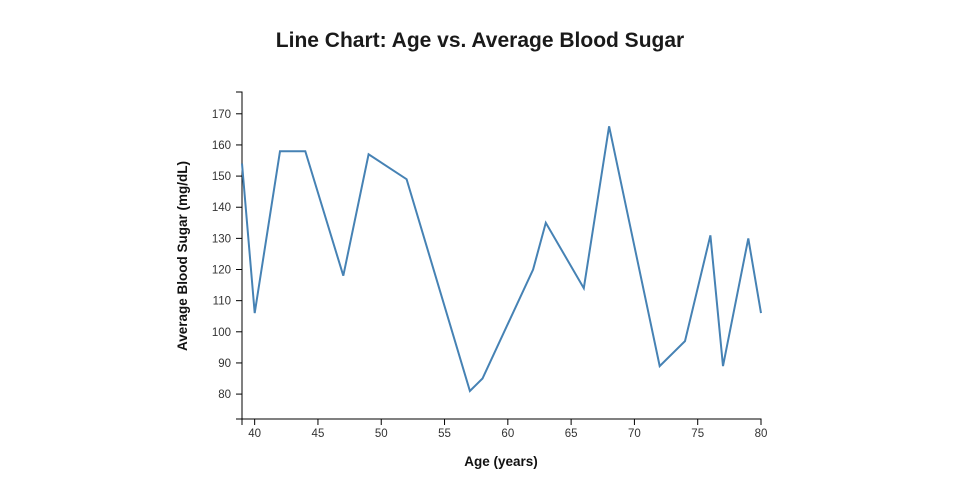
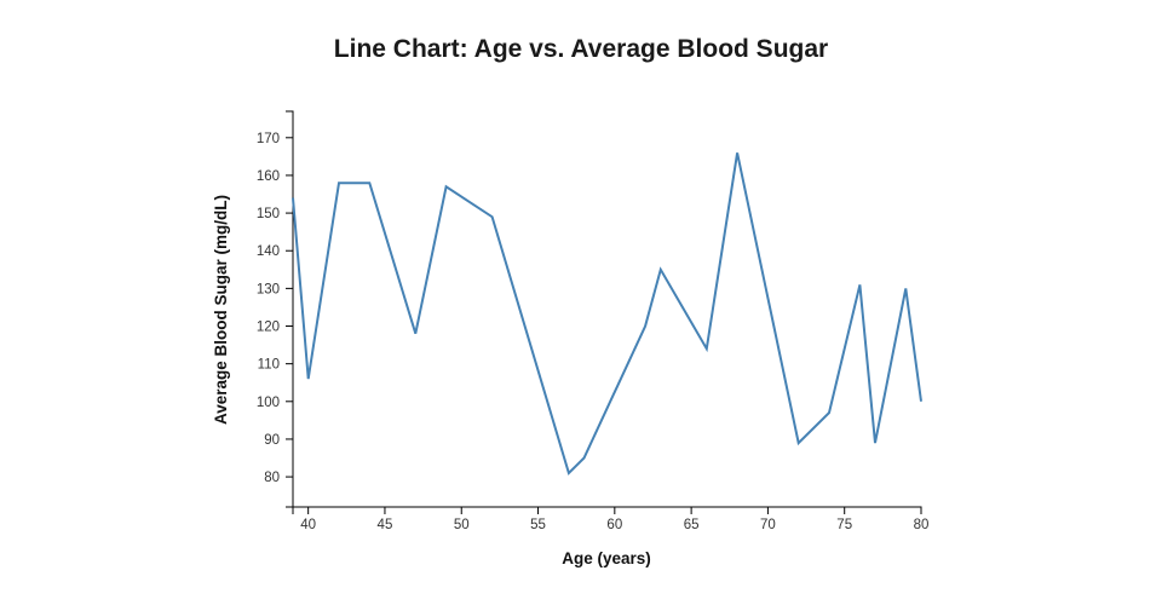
80: 106 -> 100
